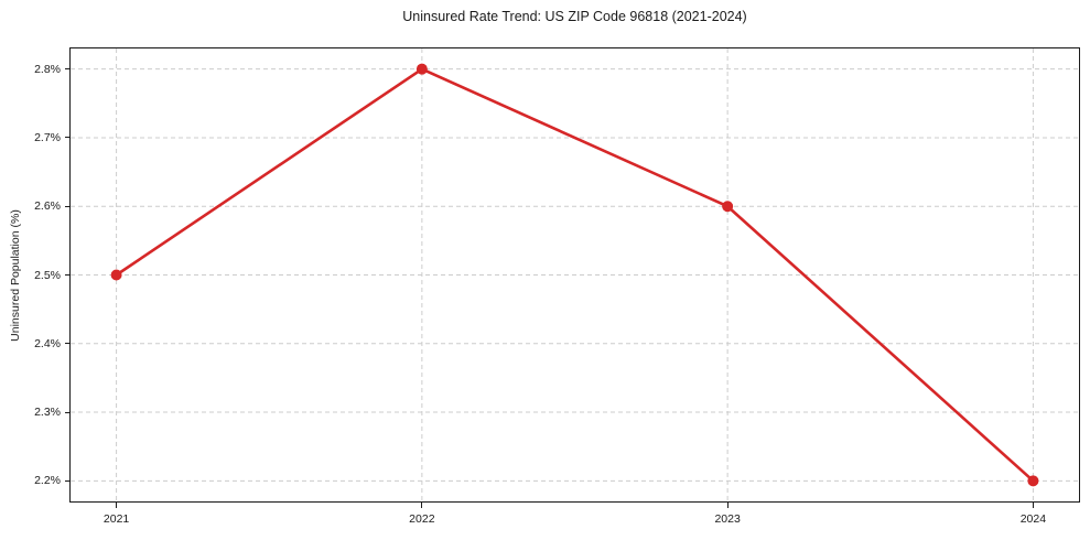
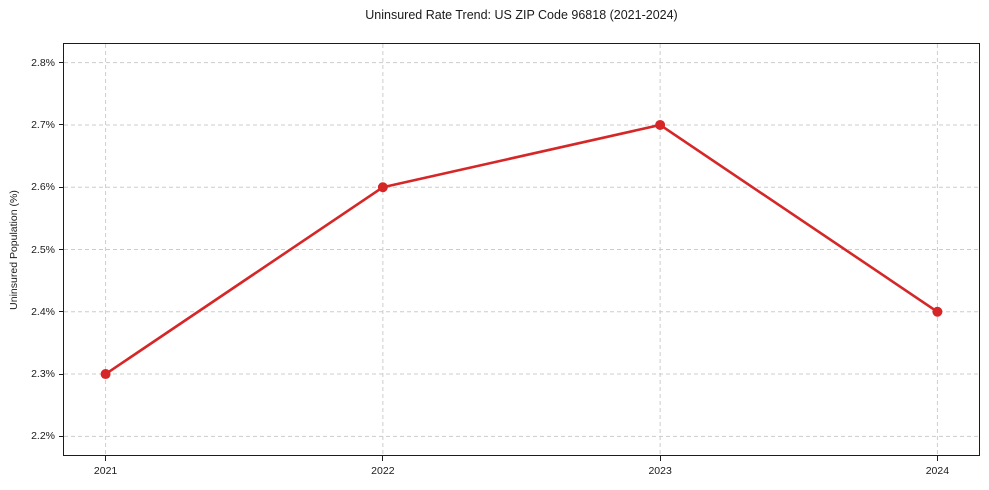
2021: 2.5% -> 2.3%
2022: 2.8% -> 2.6%
2023: 2.6% -> 2.7%
2024: 2.2% -> 2.4%
